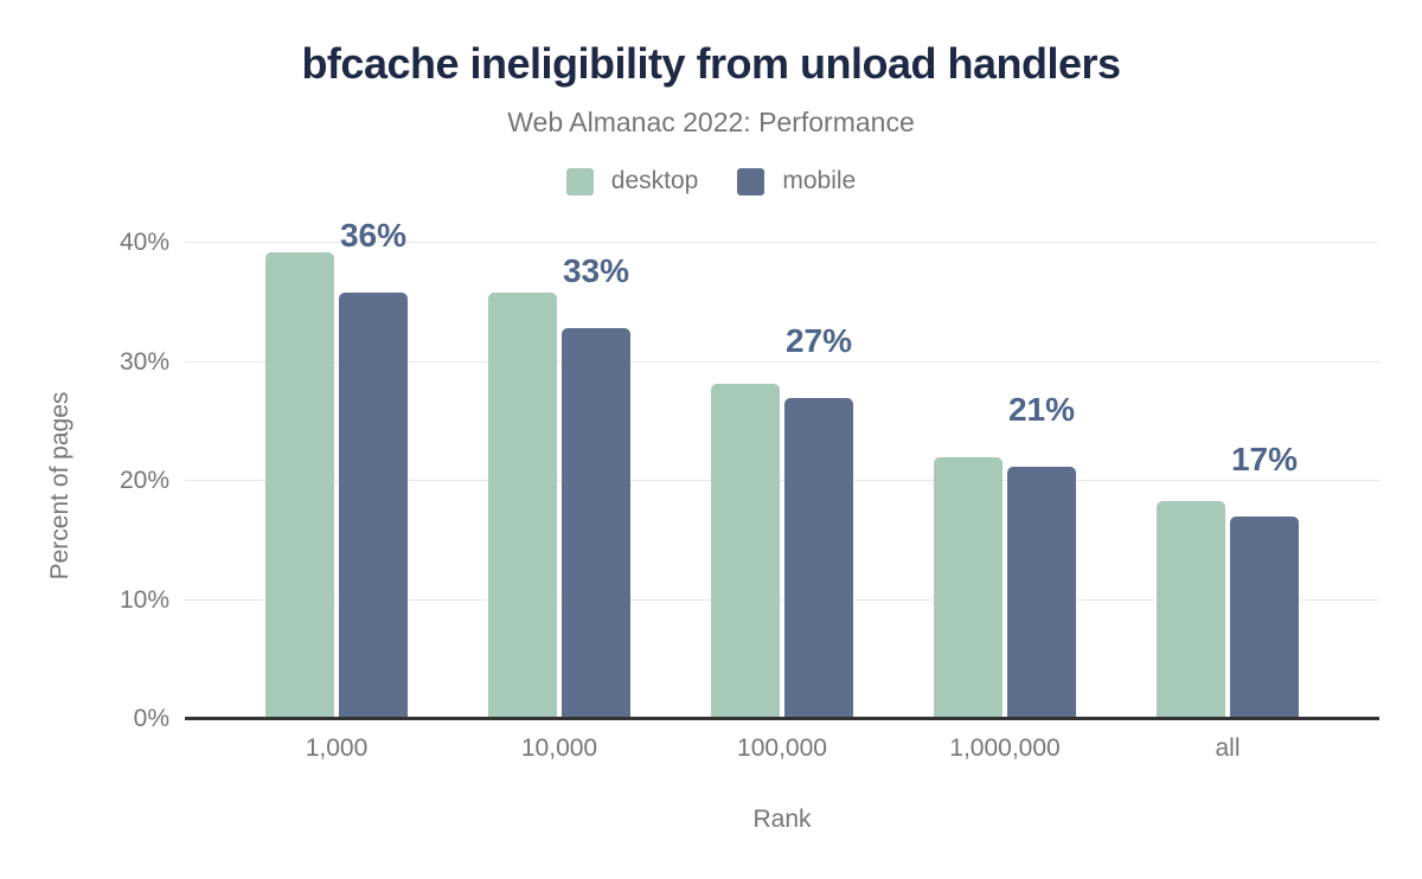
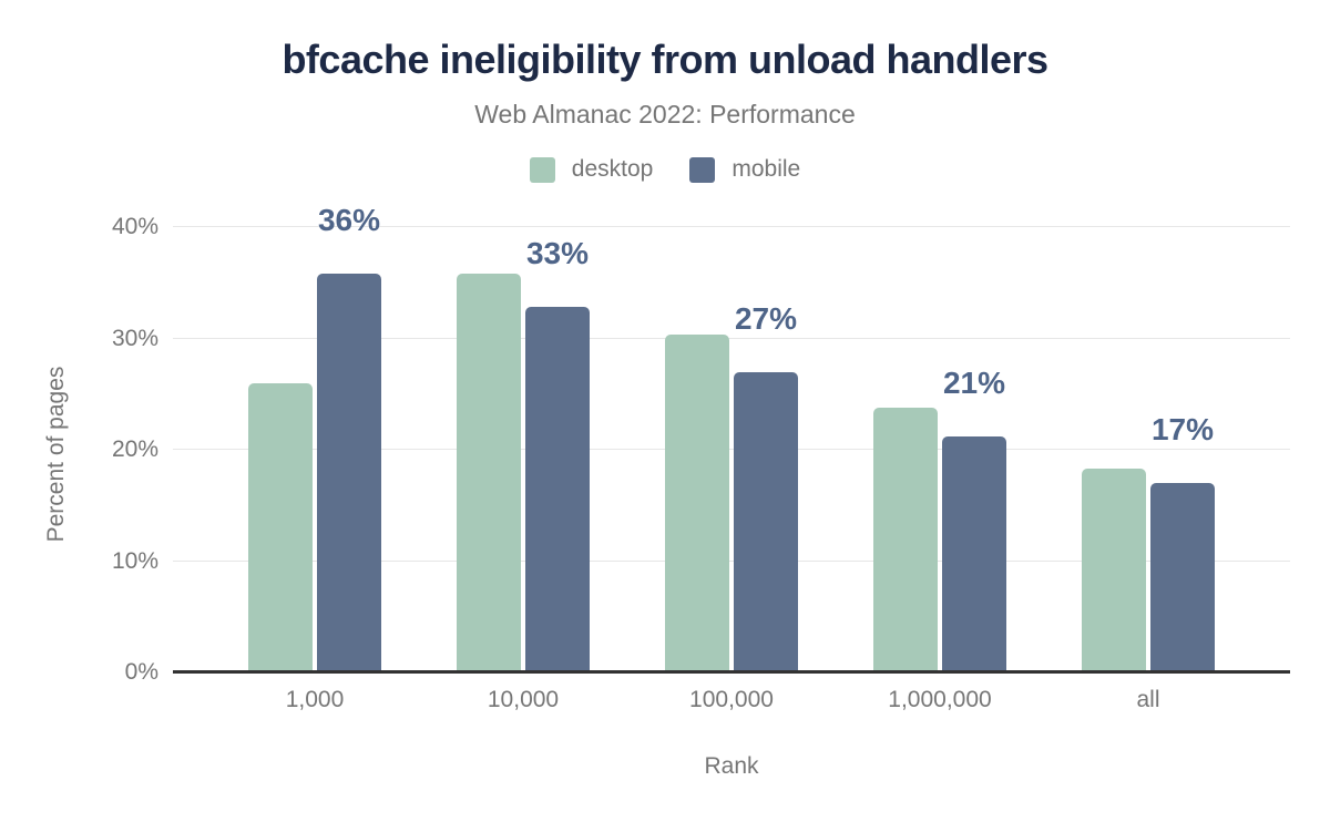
desktop/1,000: 39.2% -> 26.0%
desktop/100,000: 28.2% -> 30.4%
desktop/1,000,000: 22.0% -> 23.8%
